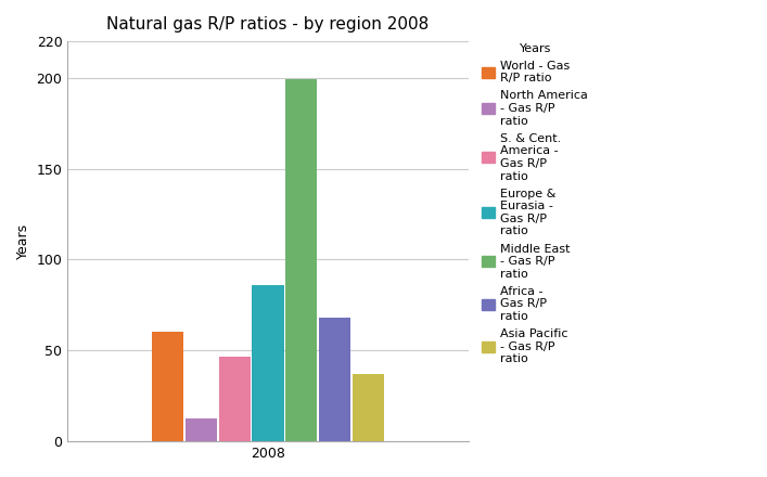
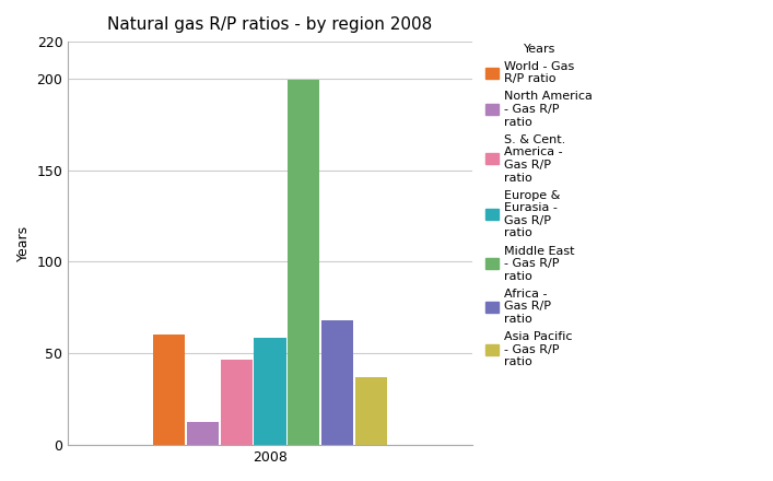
2008: 86 -> 58
